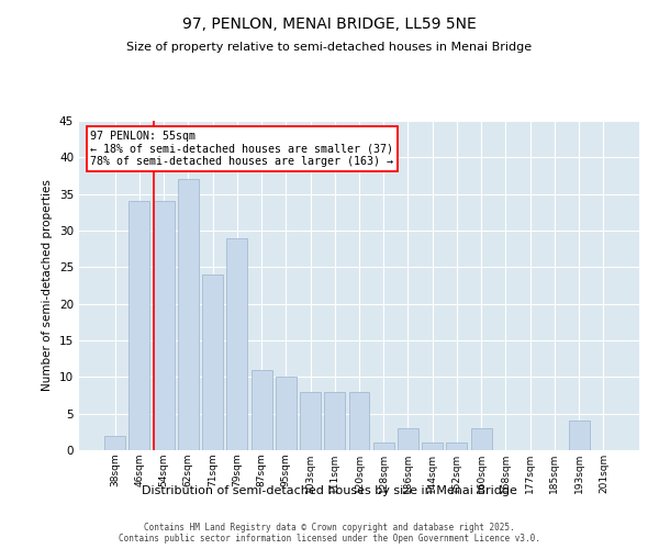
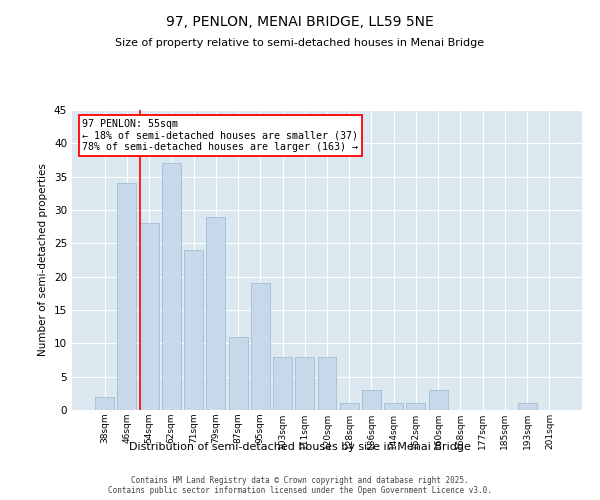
54sqm: 34 -> 28
95sqm: 10 -> 19
193sqm: 4 -> 1
